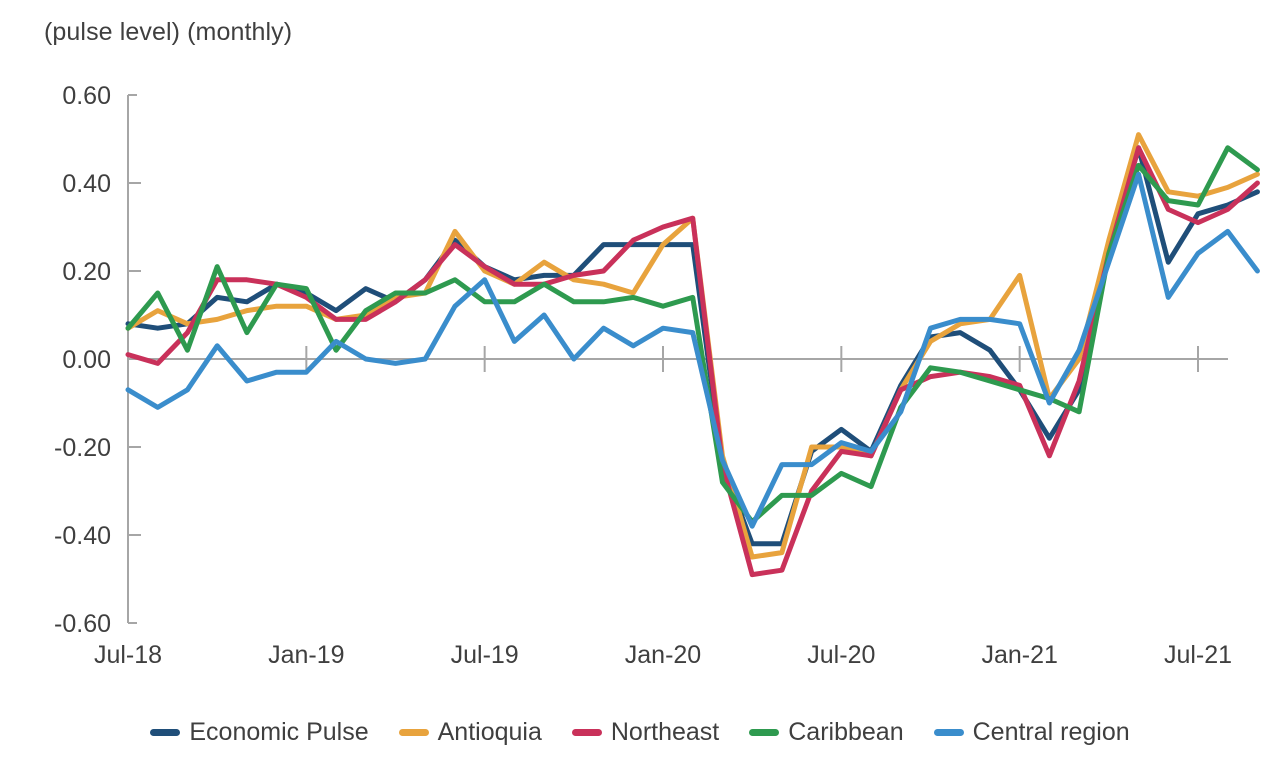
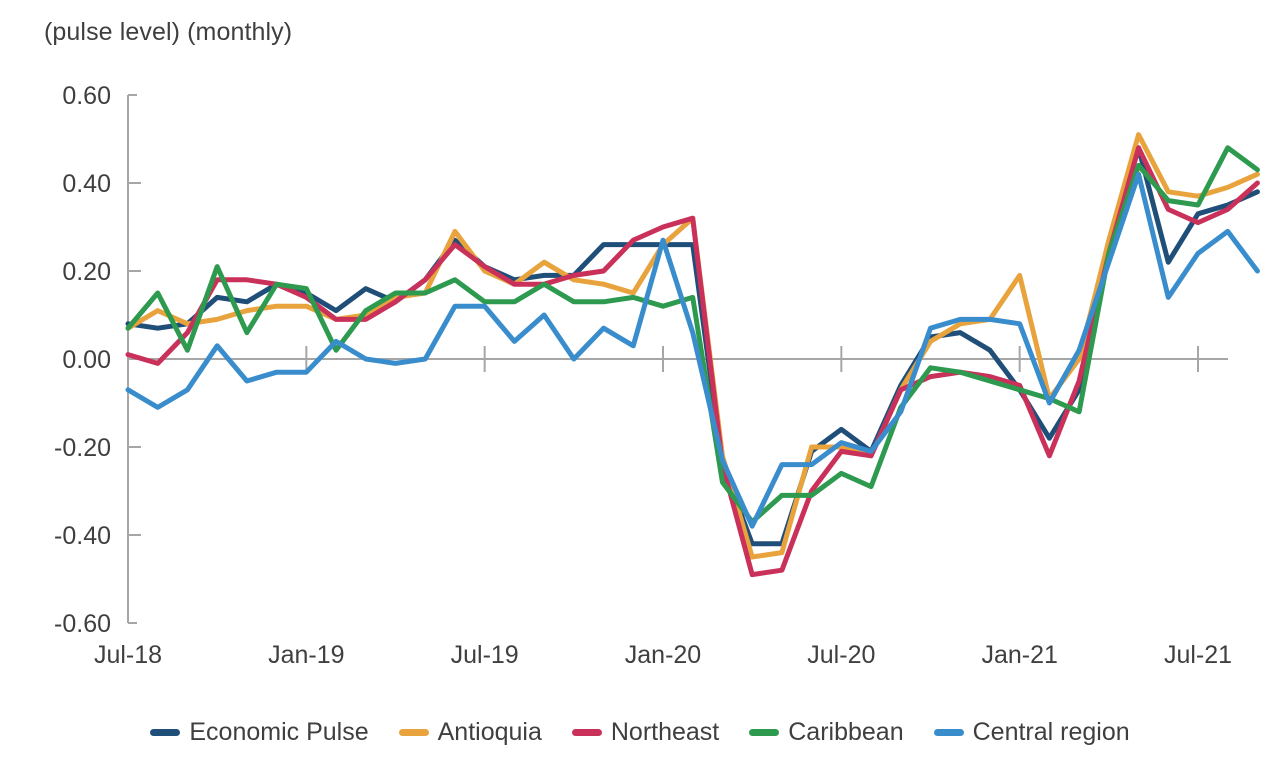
Central region/Jul-19: 0.18 -> 0.12
Central region/Jan-20: 0.07 -> 0.27
